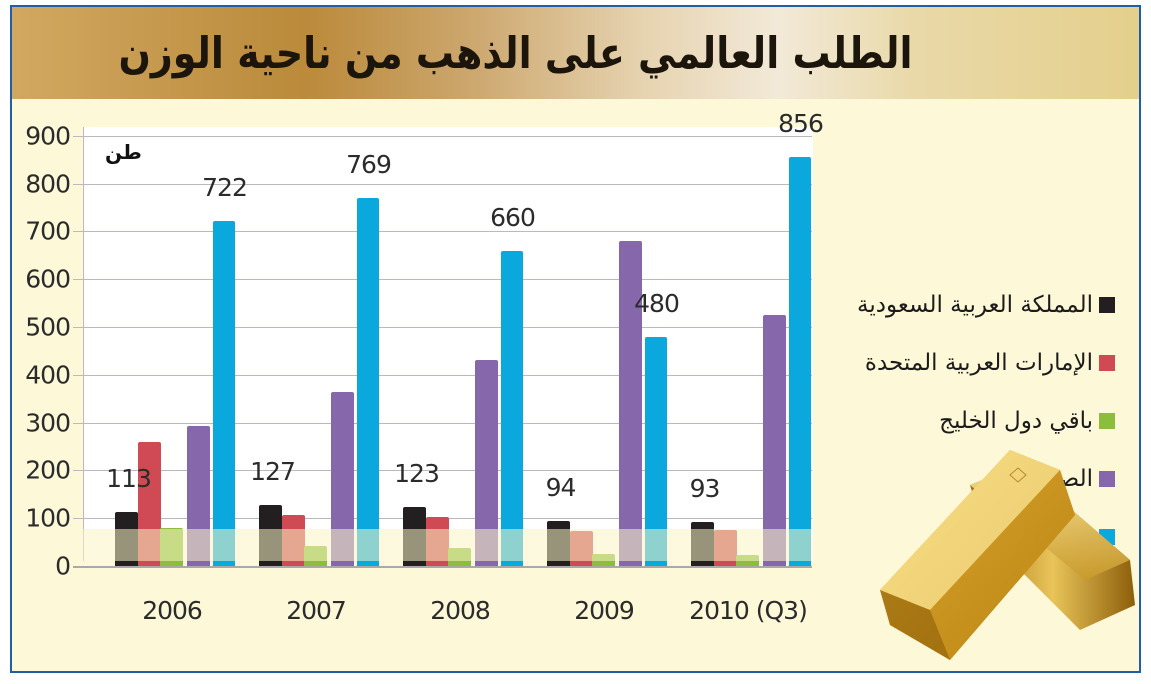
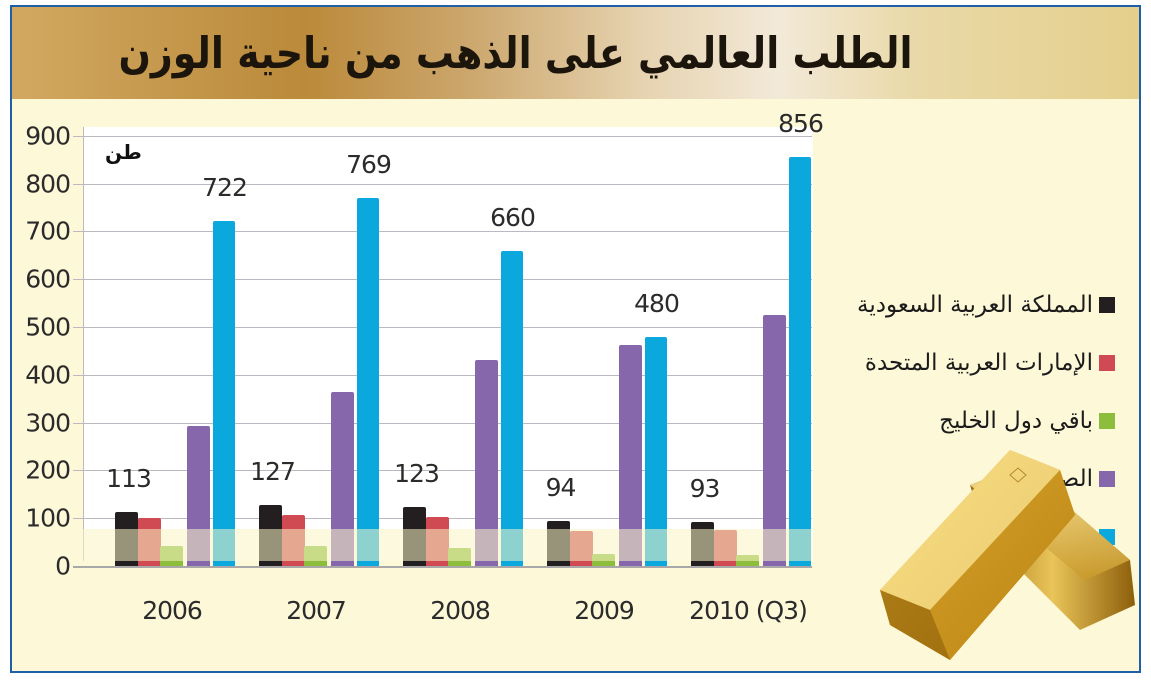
الإمارات العربية المتحدة/2006: 260 -> 100
باقي دول الخليج/2006: 80 -> 40
الصين/2009: 680 -> 460
